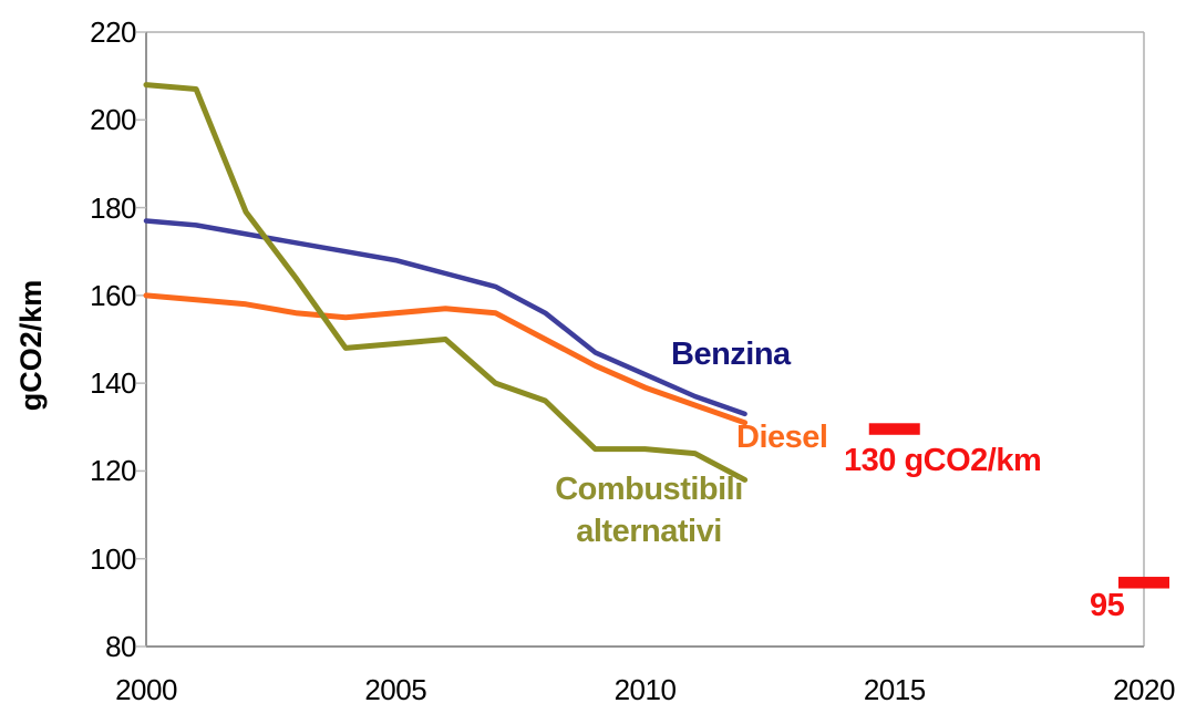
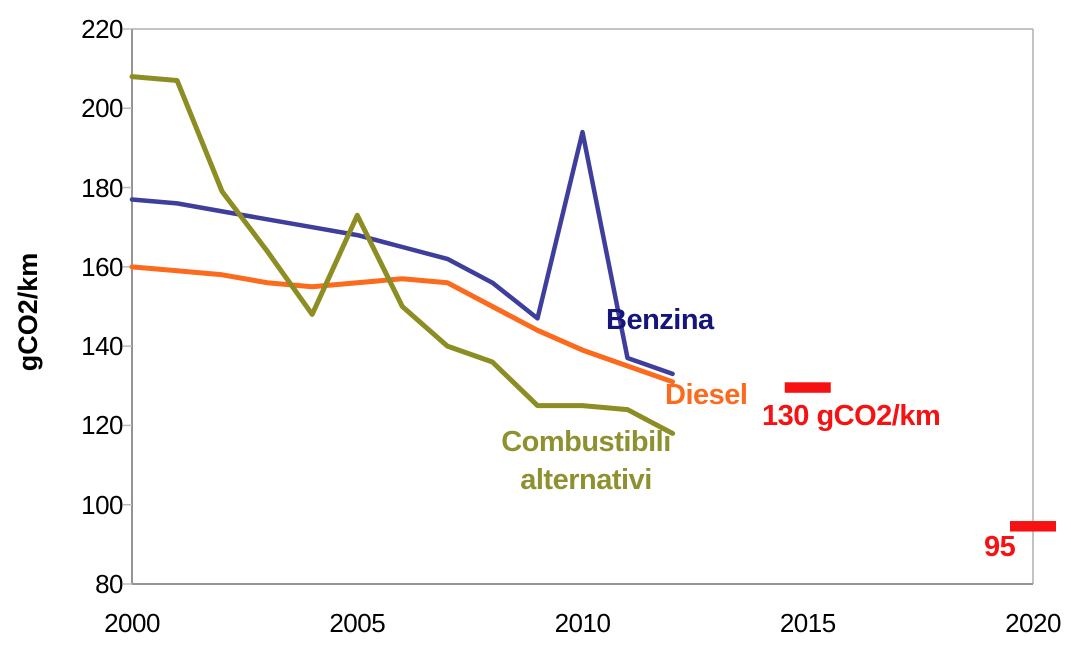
Combustibili alternativi/2005: 149 -> 173
Benzina/2010: 142 -> 194
